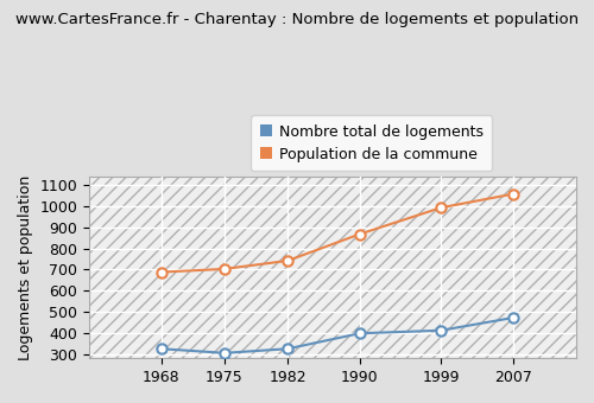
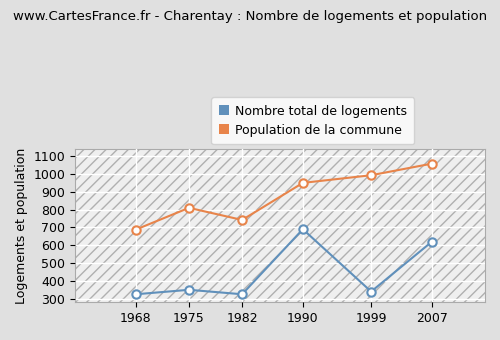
Nombre total de logements/1975: 300 -> 350
Population de la commune/1975: 700 -> 810
Nombre total de logements/1990: 400 -> 690
Population de la commune/1990: 870 -> 950
Nombre total de logements/1999: 410 -> 340
Nombre total de logements/2007: 470 -> 620
